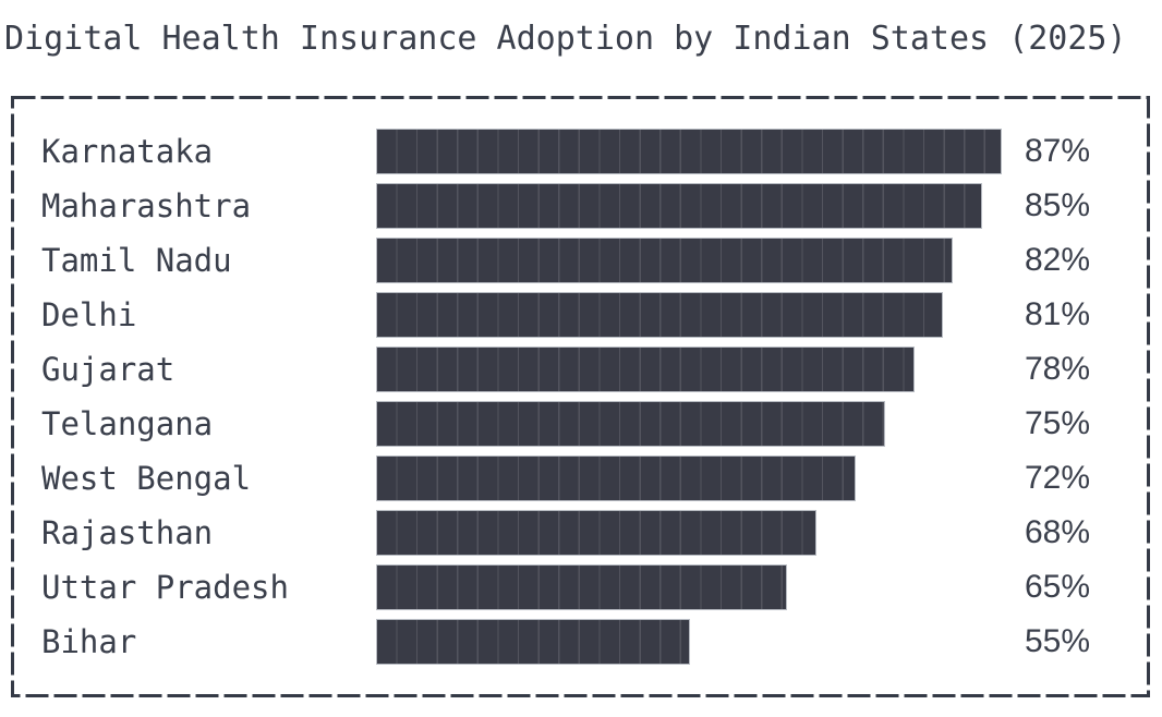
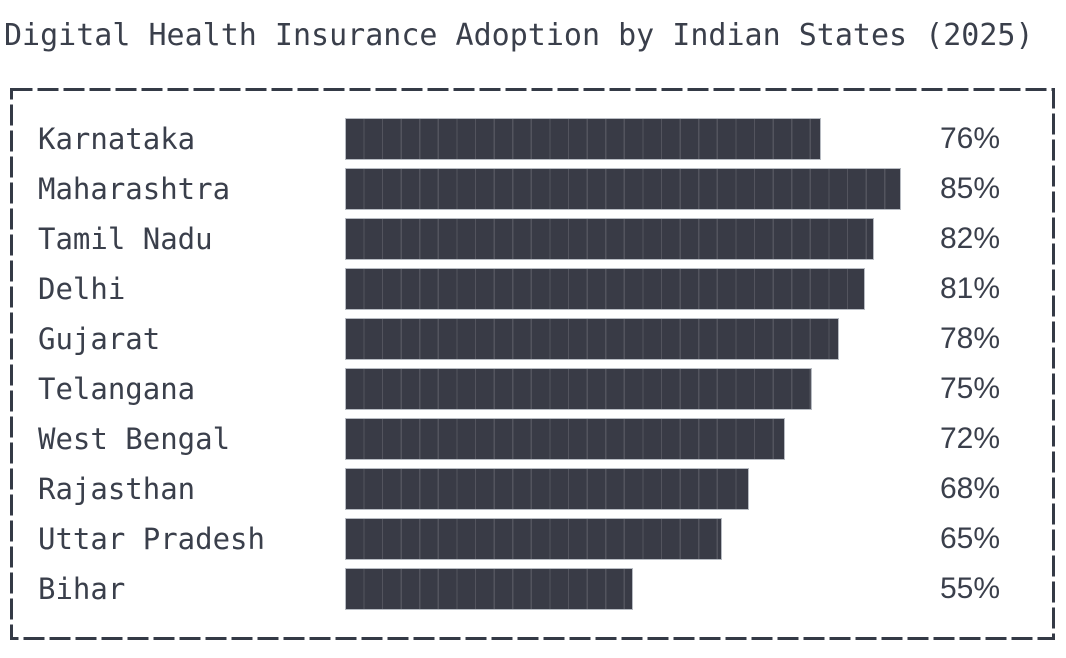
Karnataka: 87% -> 76%
